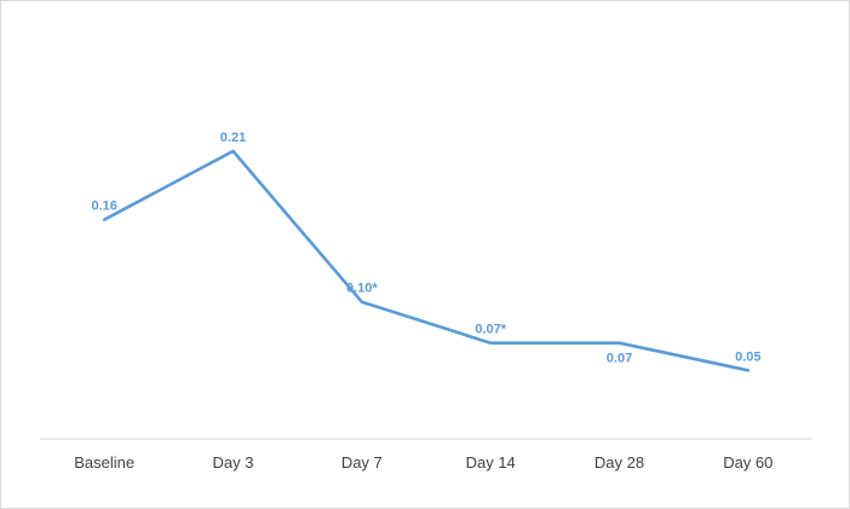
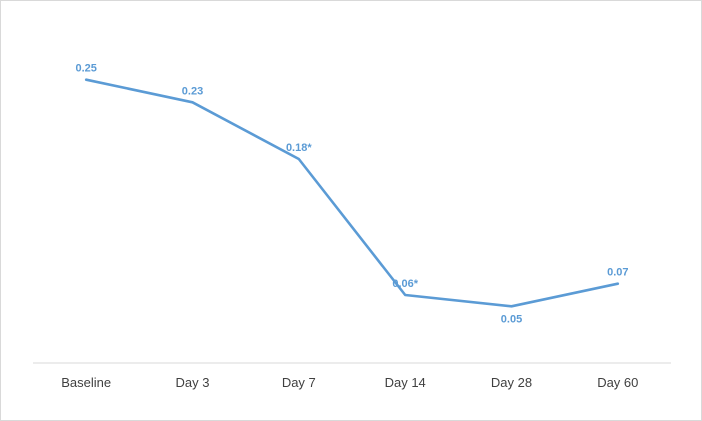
Baseline: 0.16 -> 0.25
Day 3: 0.21 -> 0.23
Day 7: 0.10 -> 0.18
Day 14: 0.07 -> 0.06
Day 28: 0.07 -> 0.05
Day 60: 0.05 -> 0.07
